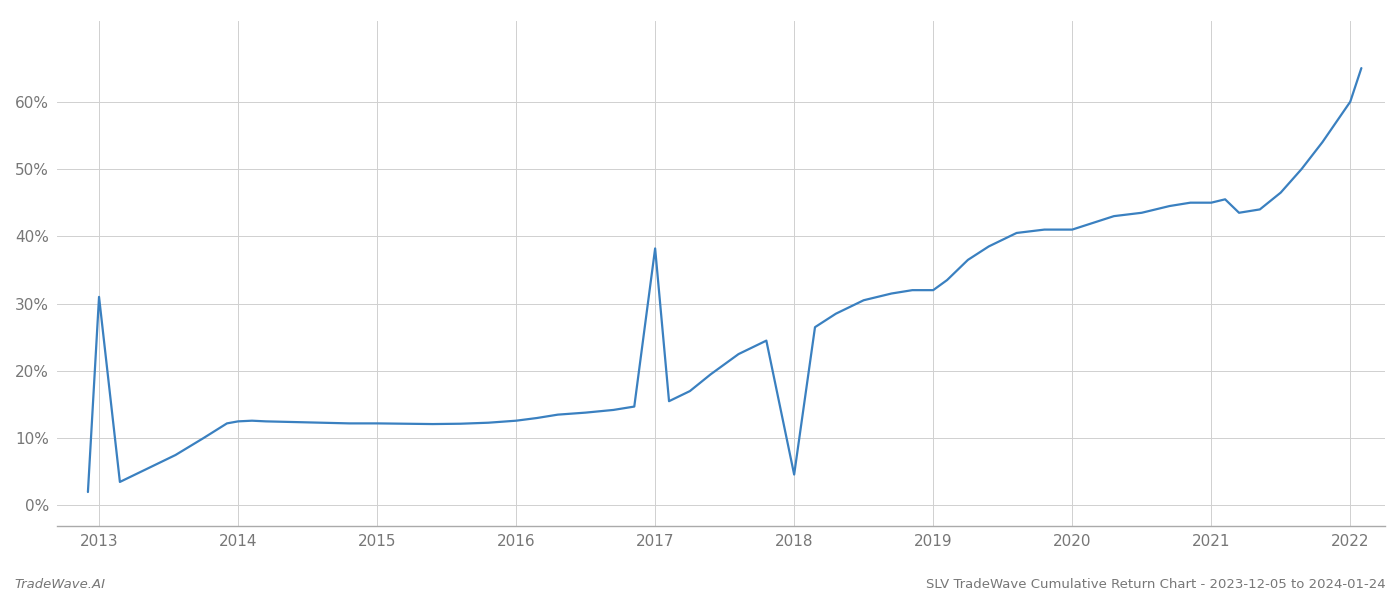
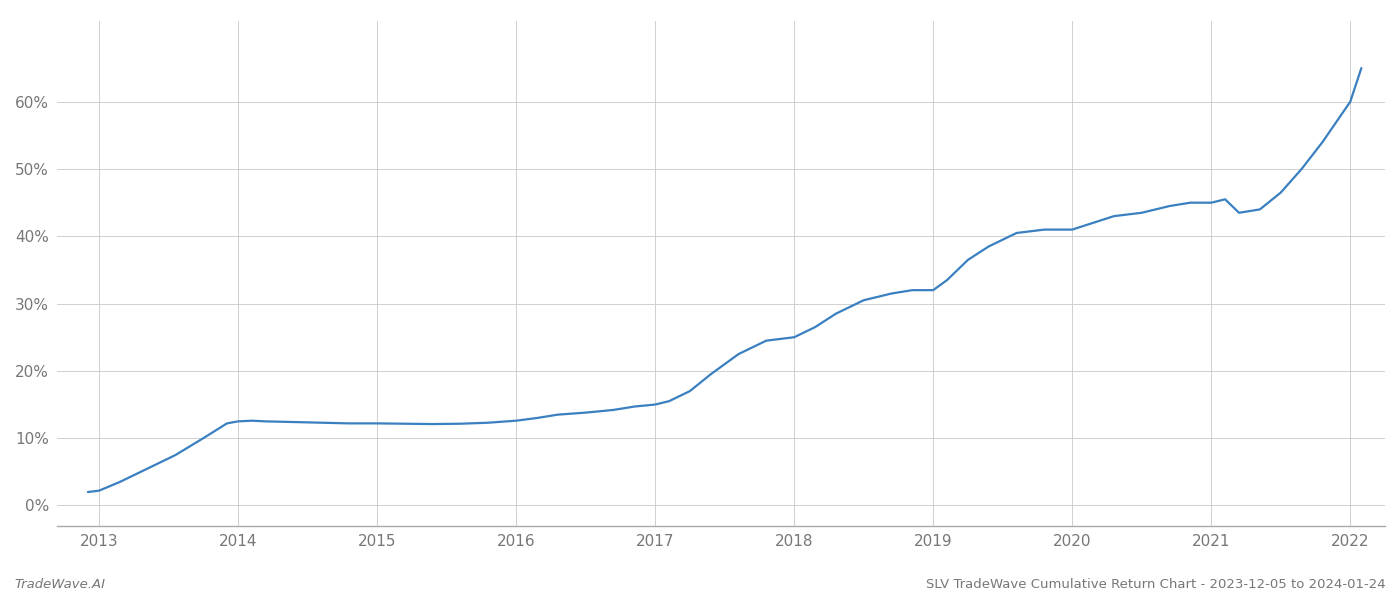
2013: 31.0% -> 2.2%
2017: 38.2% -> 15.0%
2018: 4.6% -> 25.0%
